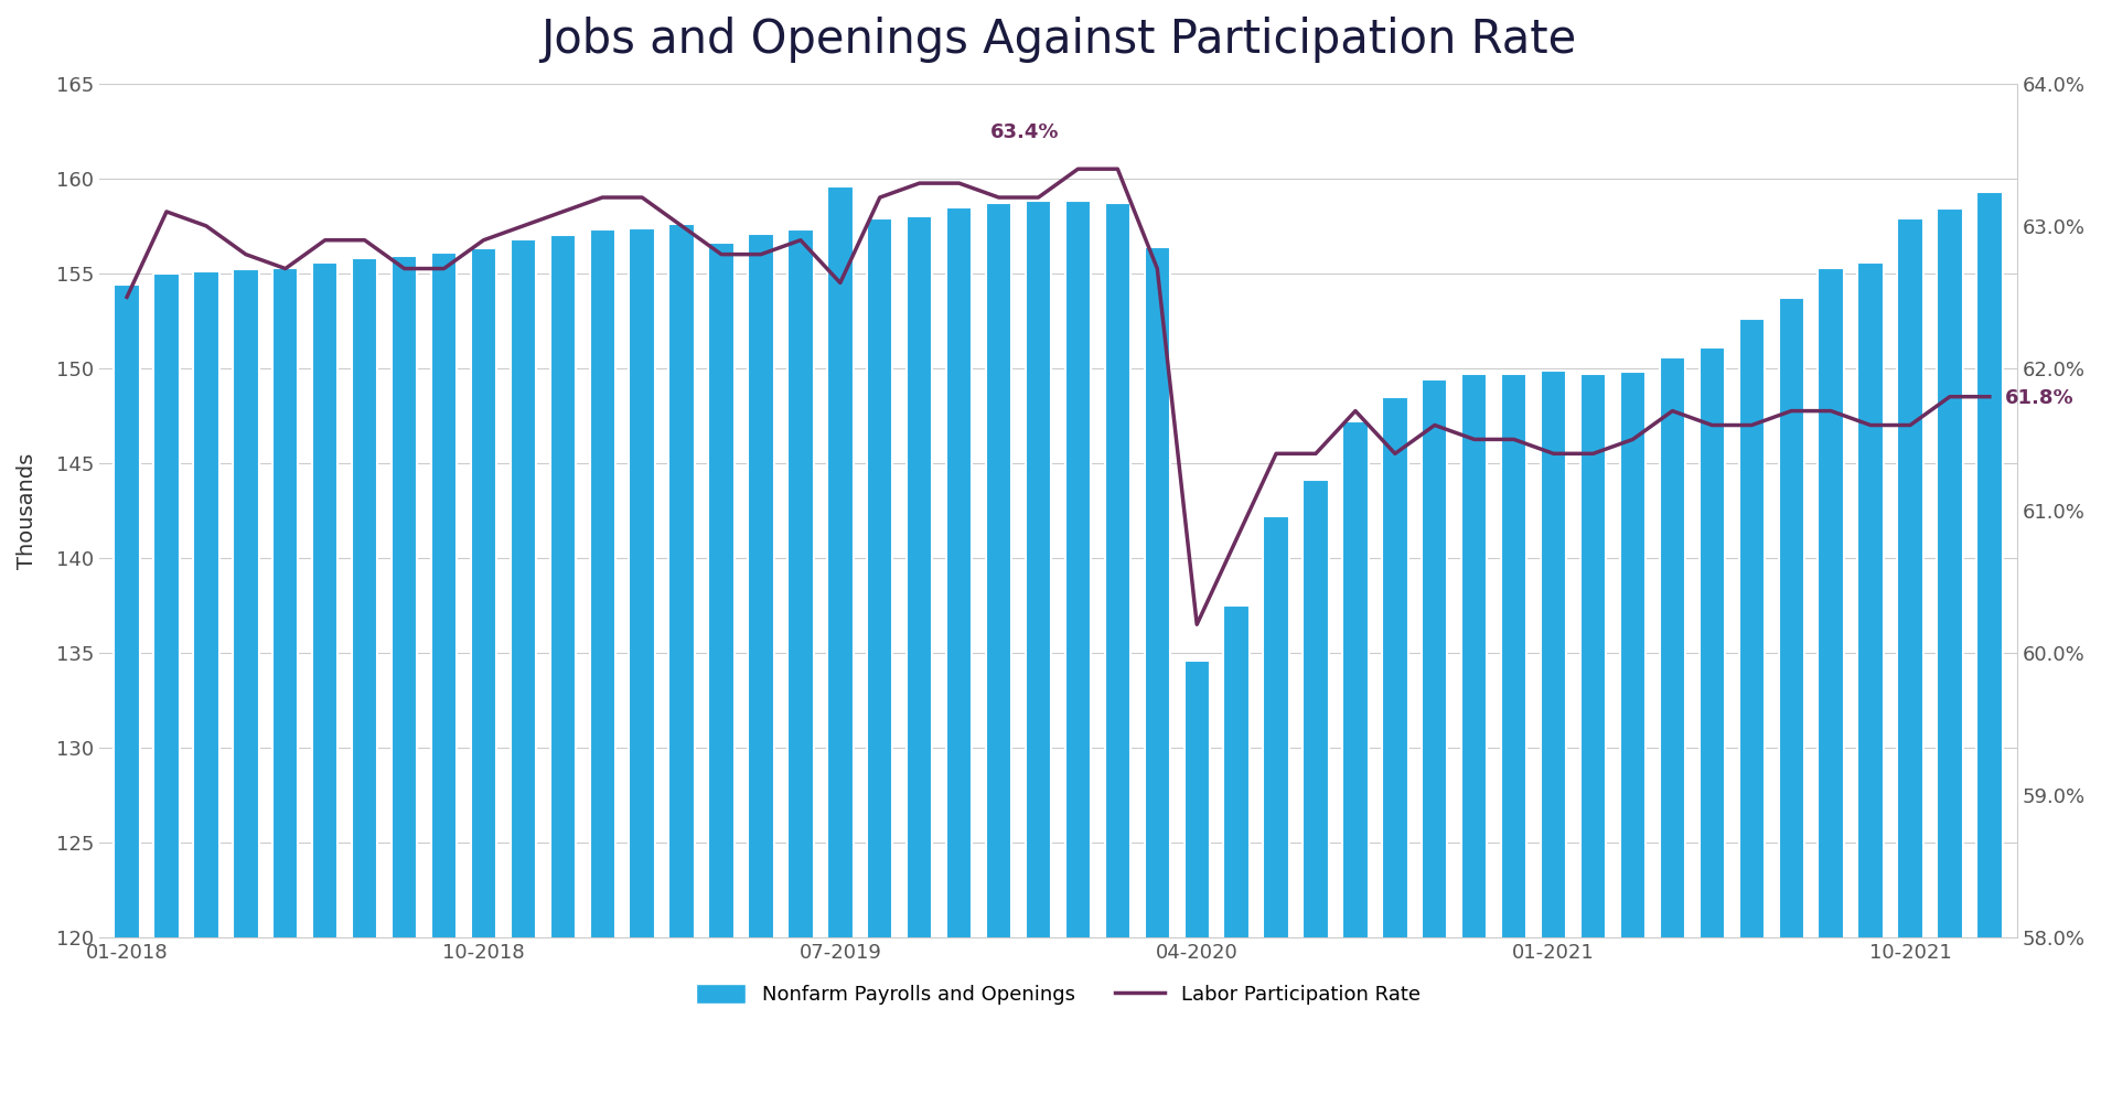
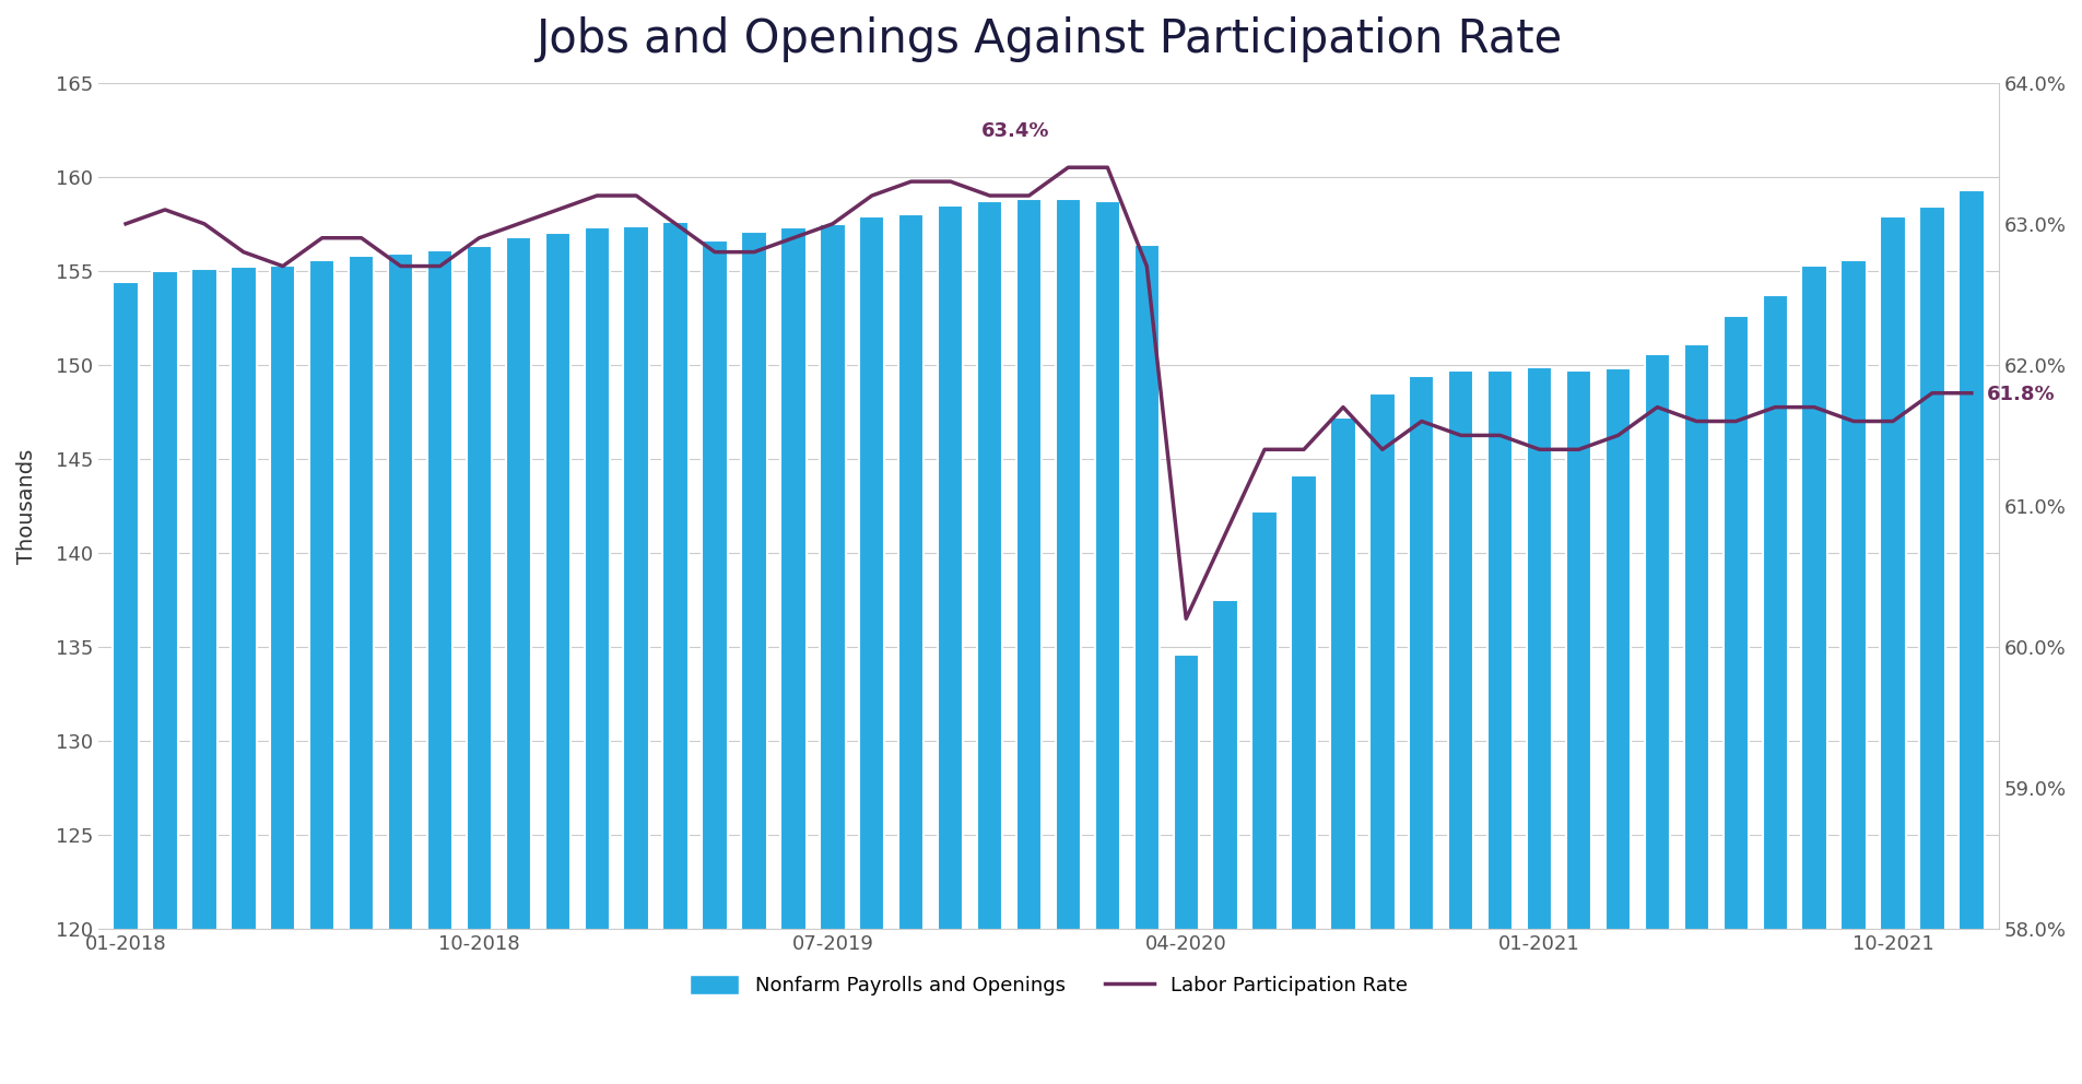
Labor Participation Rate/01-2018: 62.5% -> 63.0%
Nonfarm Payrolls and Openings/07-2019: 159.6 -> 157.5
Labor Participation Rate/07-2019: 62.6% -> 63.0%
